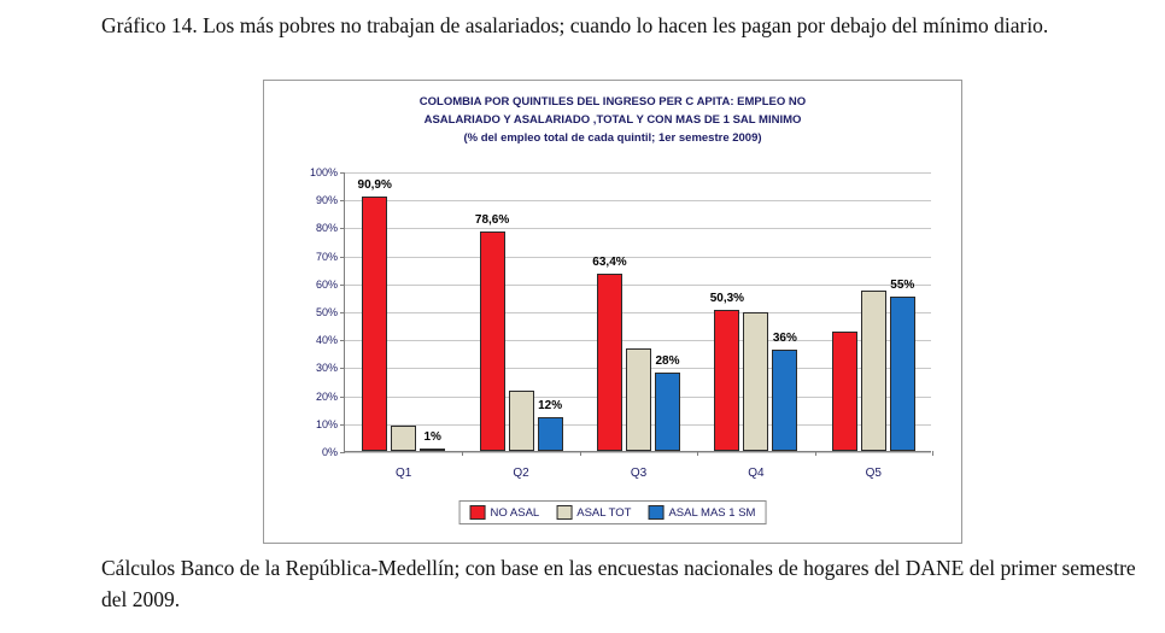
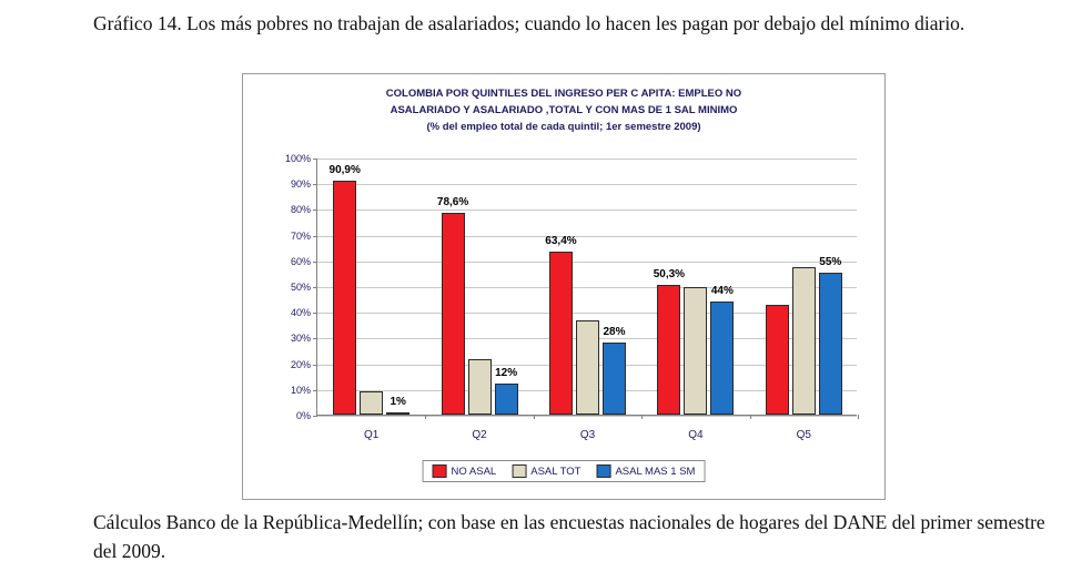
ASAL MAS 1 SM/Q4: 36% -> 44%
